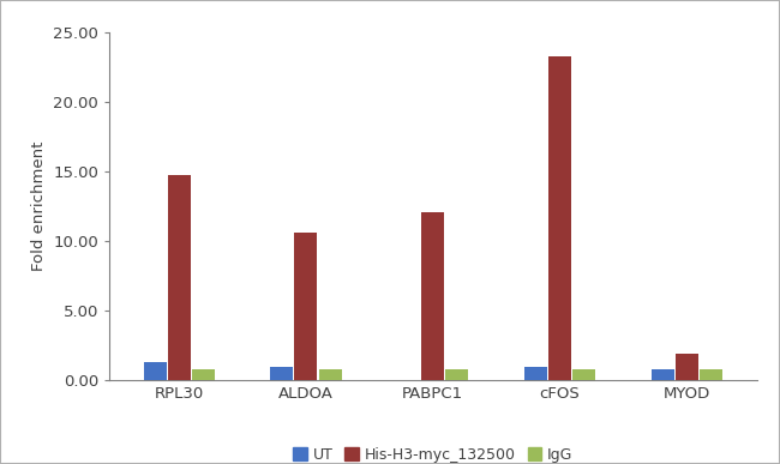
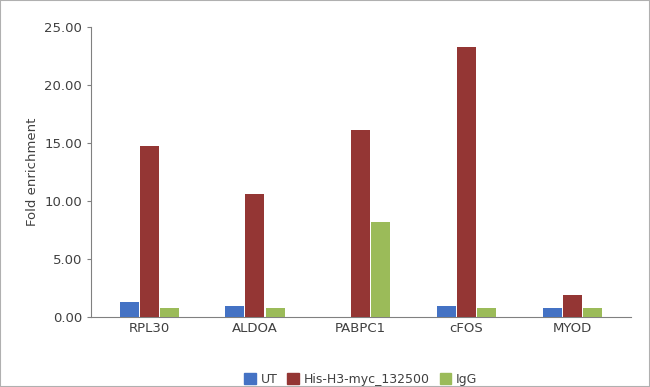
His-H3-myc_132500/PABPC1: 12.1 -> 16.1
IgG/PABPC1: 0.8 -> 8.2
